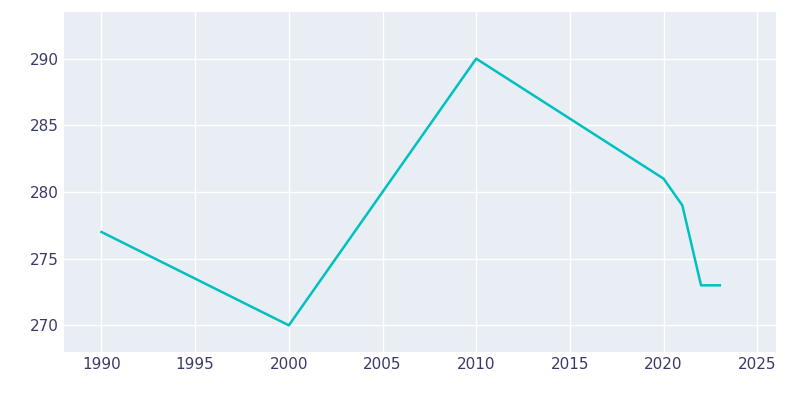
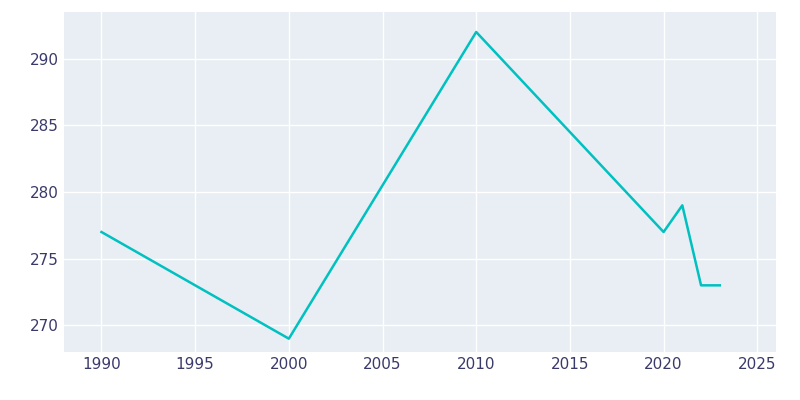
2000: 270 -> 269
2010: 290 -> 292
2020: 281 -> 277
